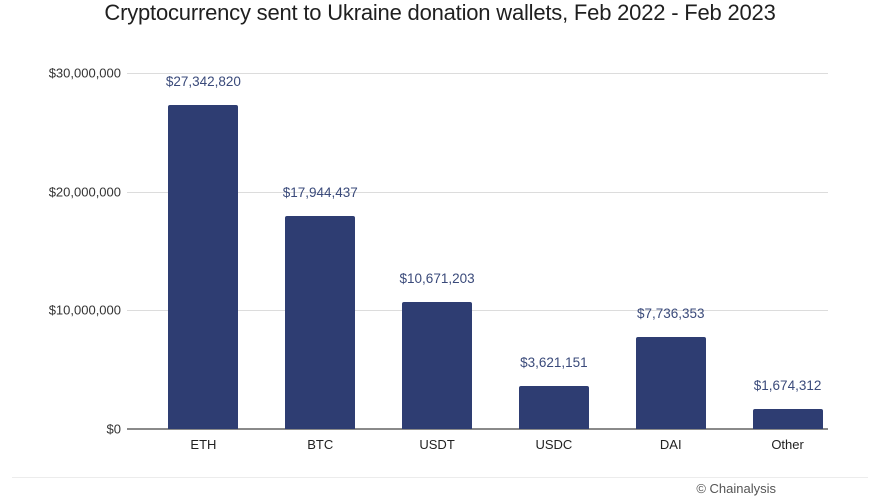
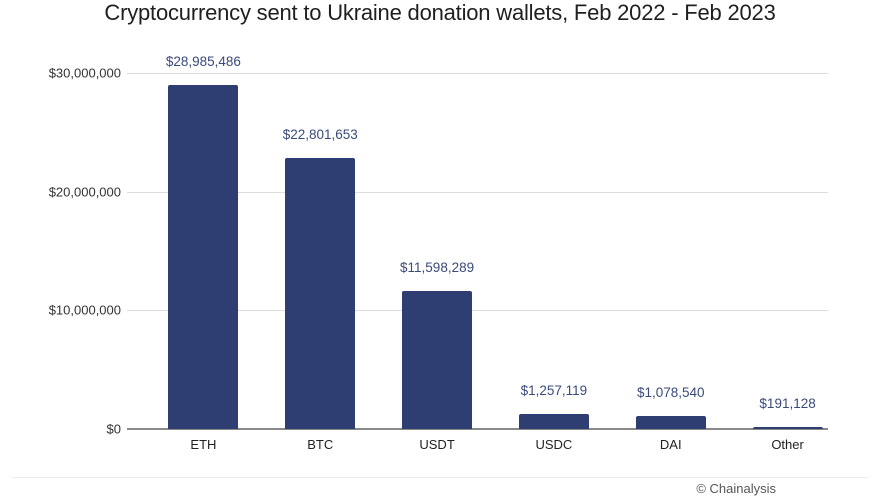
ETH: $27,342,820 -> $28,985,486
BTC: $17,944,437 -> $22,801,653
USDT: $10,671,203 -> $11,598,289
USDC: $3,621,151 -> $1,257,119
DAI: $7,736,353 -> $1,078,540
Other: $1,674,312 -> $191,128
